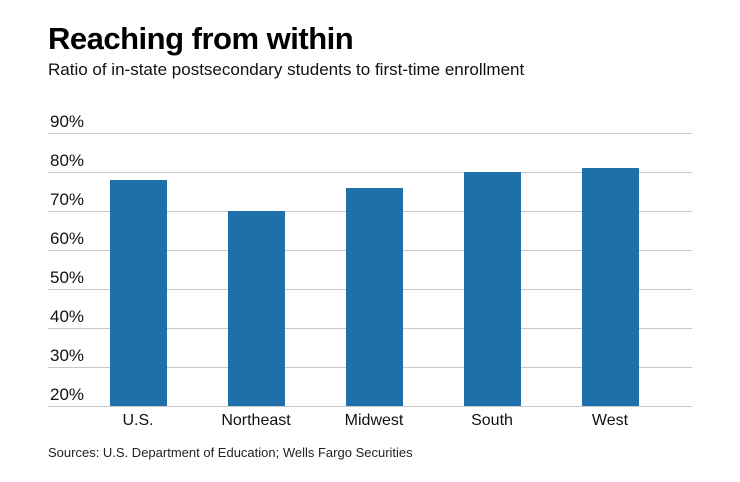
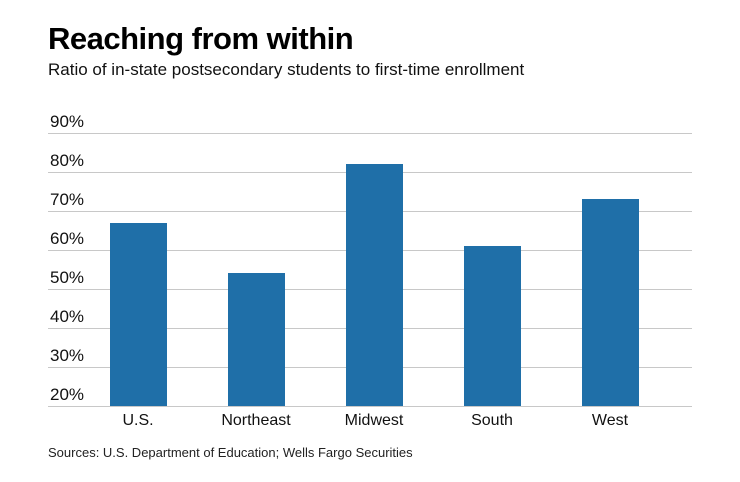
U.S.: 78% -> 67%
Northeast: 70% -> 54%
Midwest: 76% -> 82%
South: 80% -> 61%
West: 81% -> 73%
